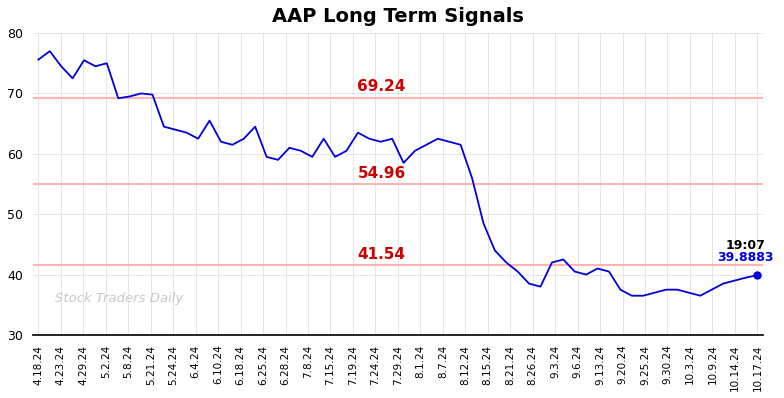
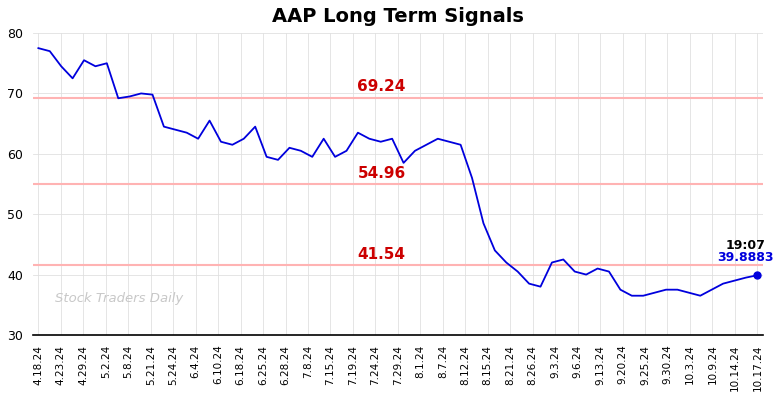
4.18.24: 75.6 -> 77.5
